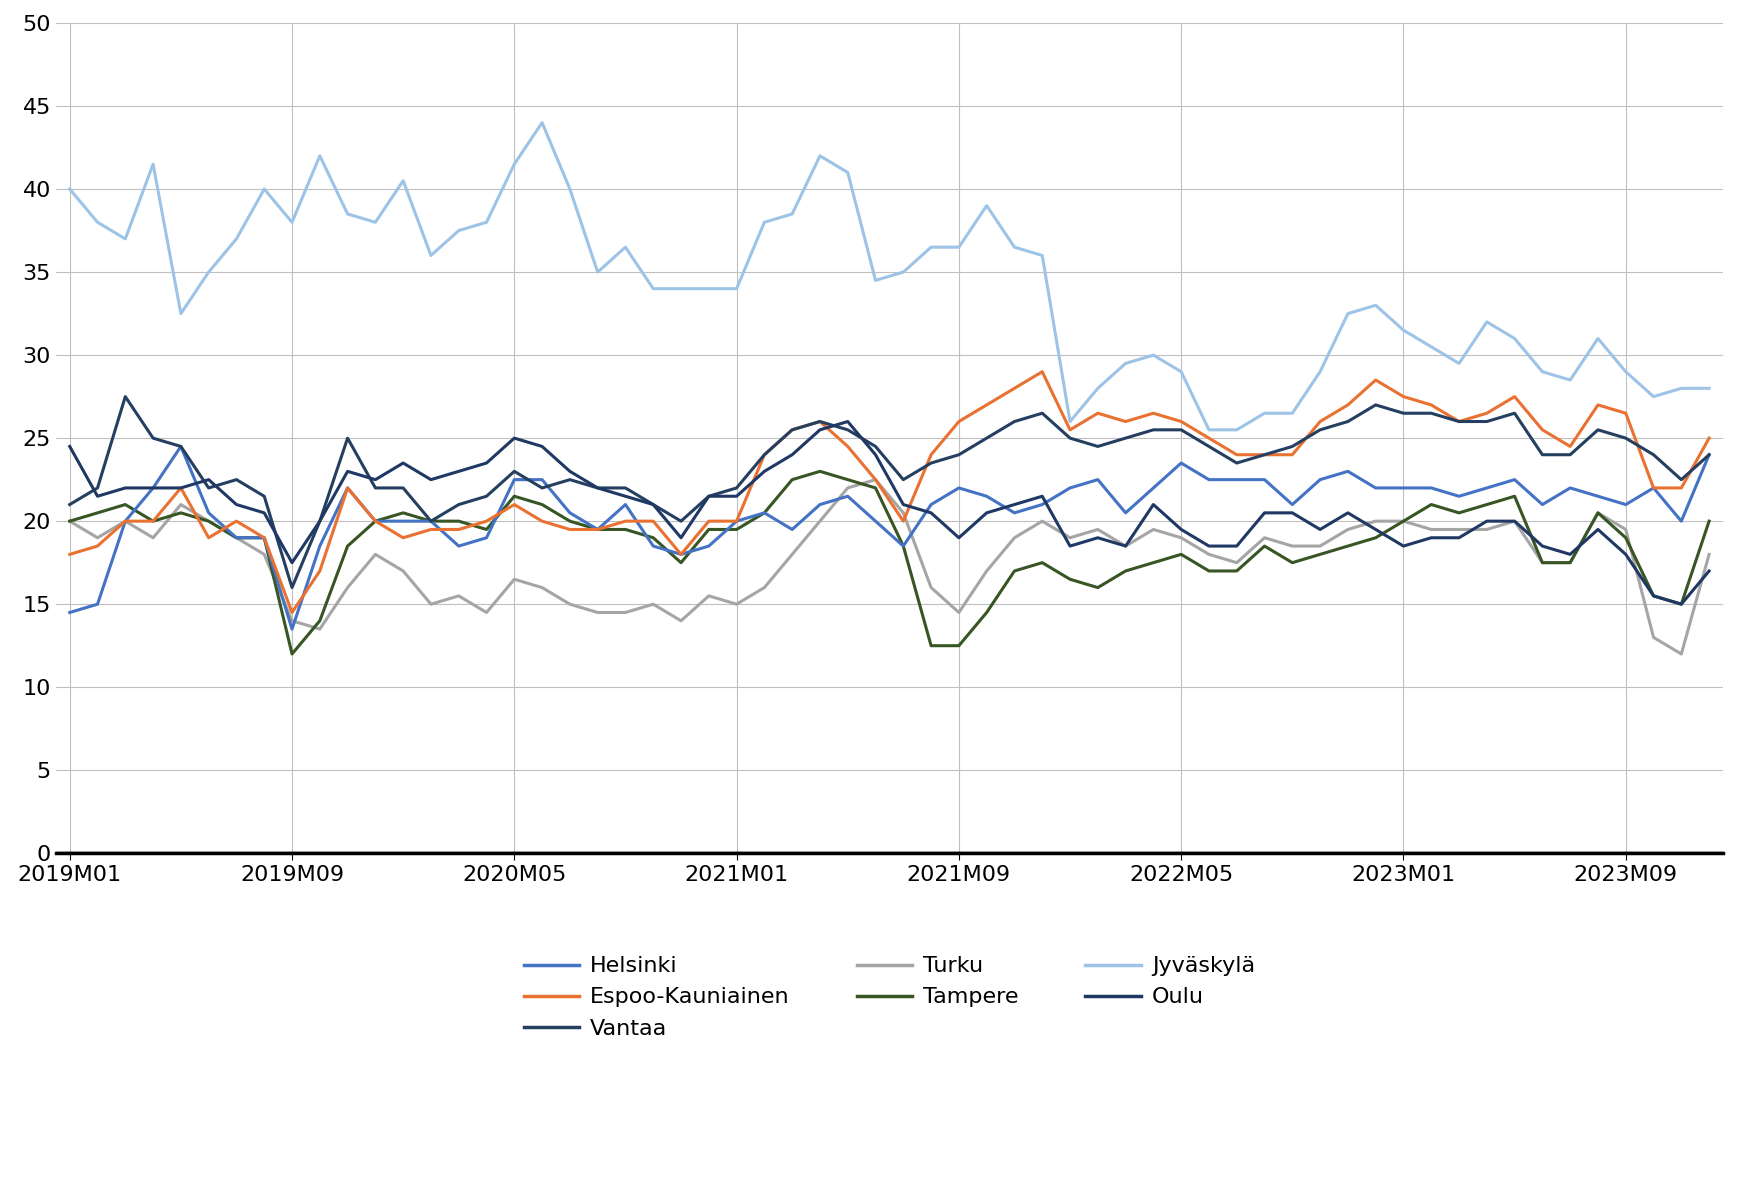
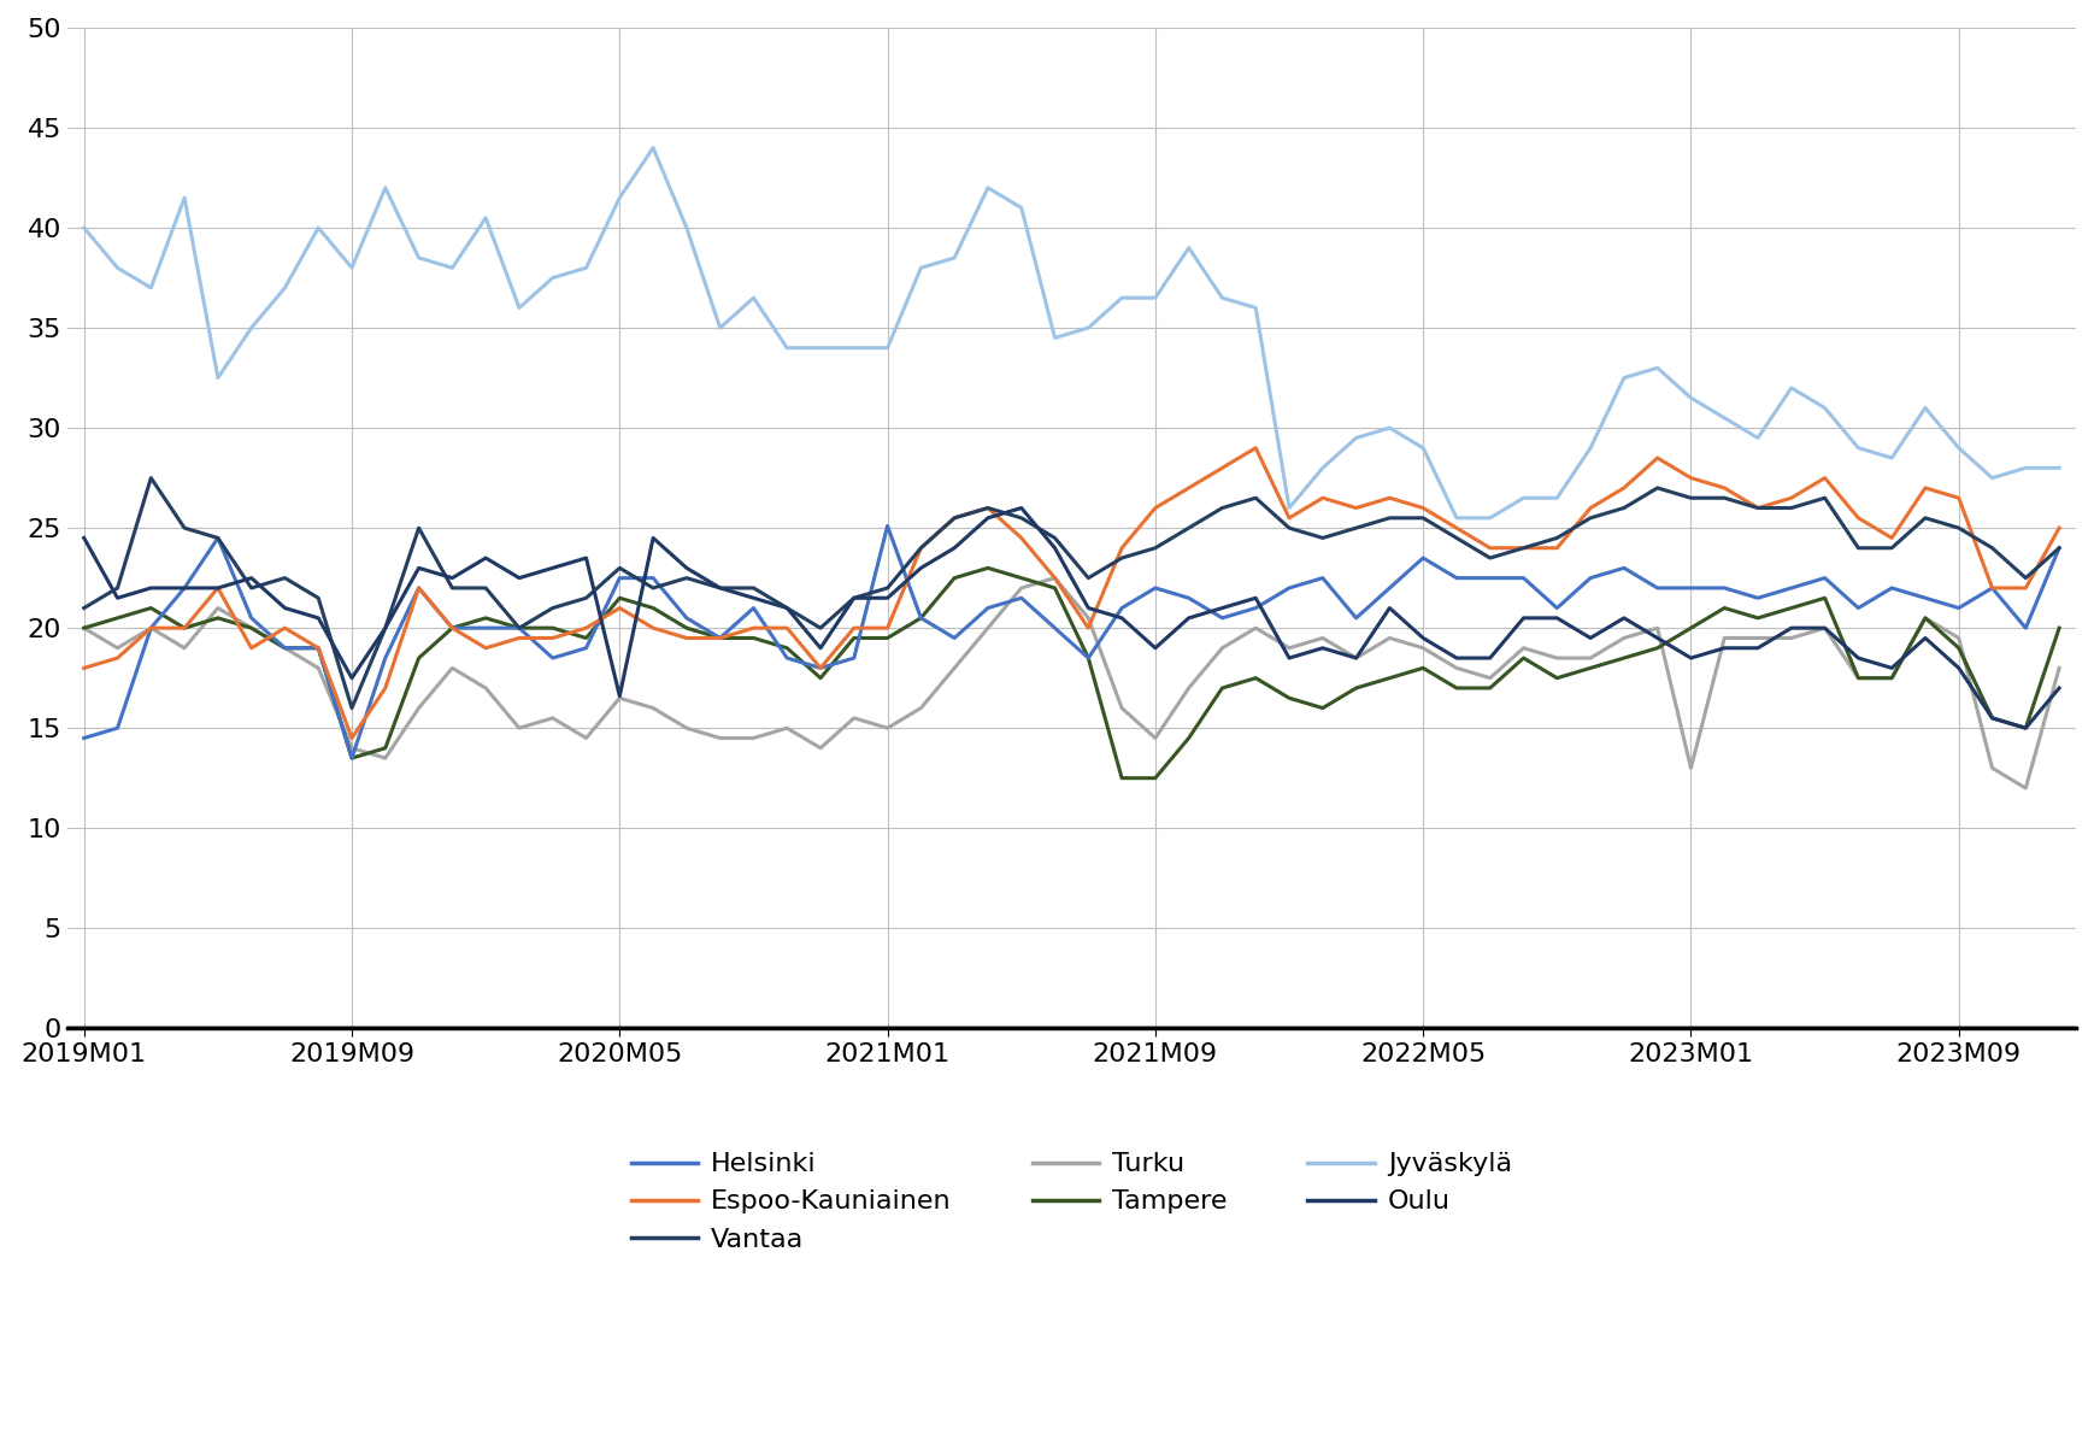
Tampere/2019M09: 12.0 -> 13.5
Oulu/2020M05: 25.0 -> 16.6
Helsinki/2021M01: 20.0 -> 25.1
Turku/2023M01: 20.0 -> 13.0
